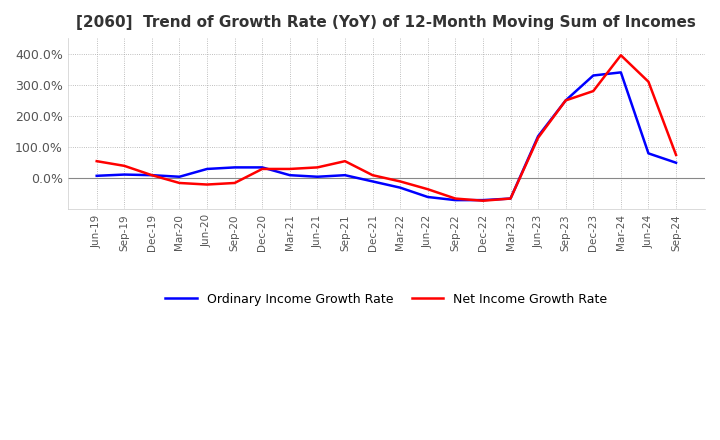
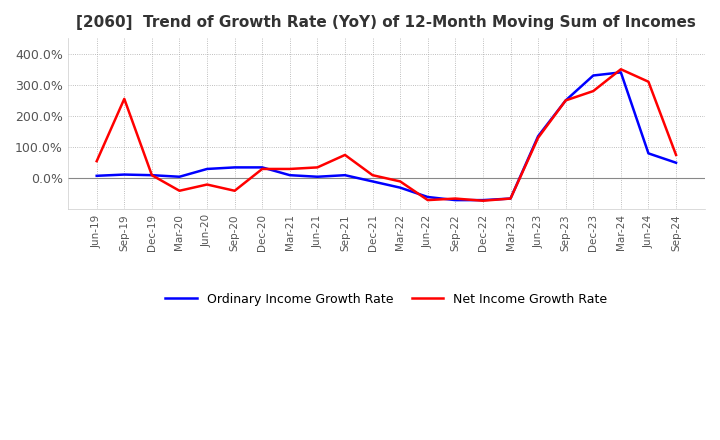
Net Income Growth Rate/Sep-19: 40% -> 255%
Net Income Growth Rate/Mar-20: -15% -> -40%
Net Income Growth Rate/Sep-20: -15% -> -40%
Net Income Growth Rate/Sep-21: 55% -> 75%
Net Income Growth Rate/Jun-22: -35% -> -70%
Net Income Growth Rate/Mar-24: 395% -> 350%
